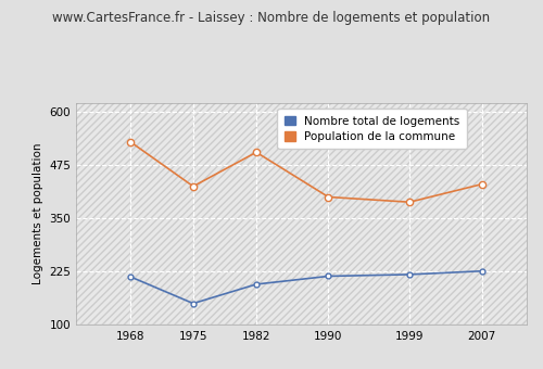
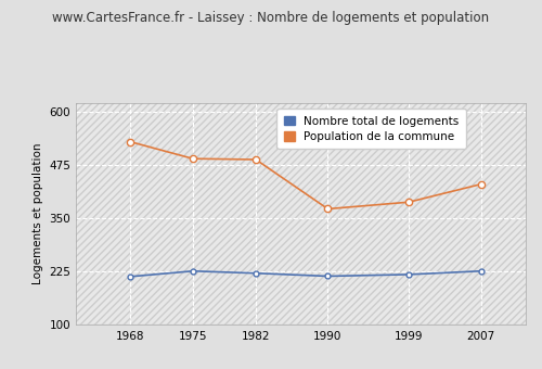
Nombre total de logements/1975: 150 -> 226
Population de la commune/1975: 425 -> 490
Nombre total de logements/1982: 195 -> 221
Population de la commune/1982: 505 -> 488
Population de la commune/1990: 400 -> 372
